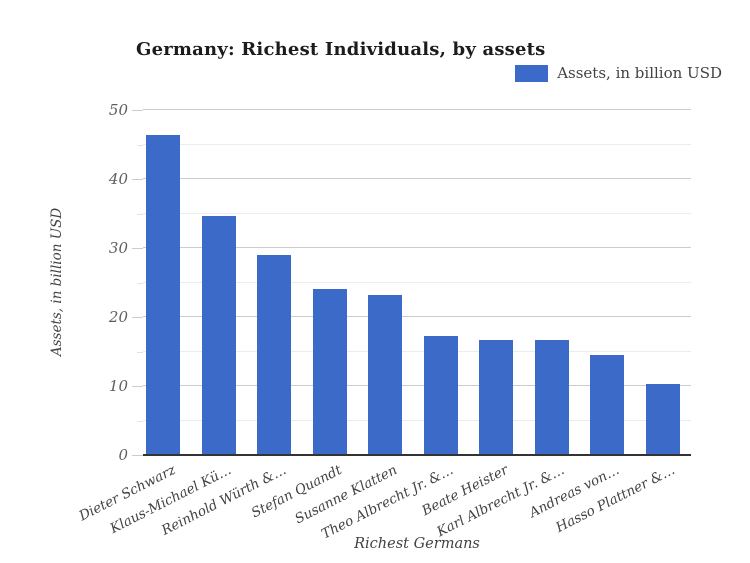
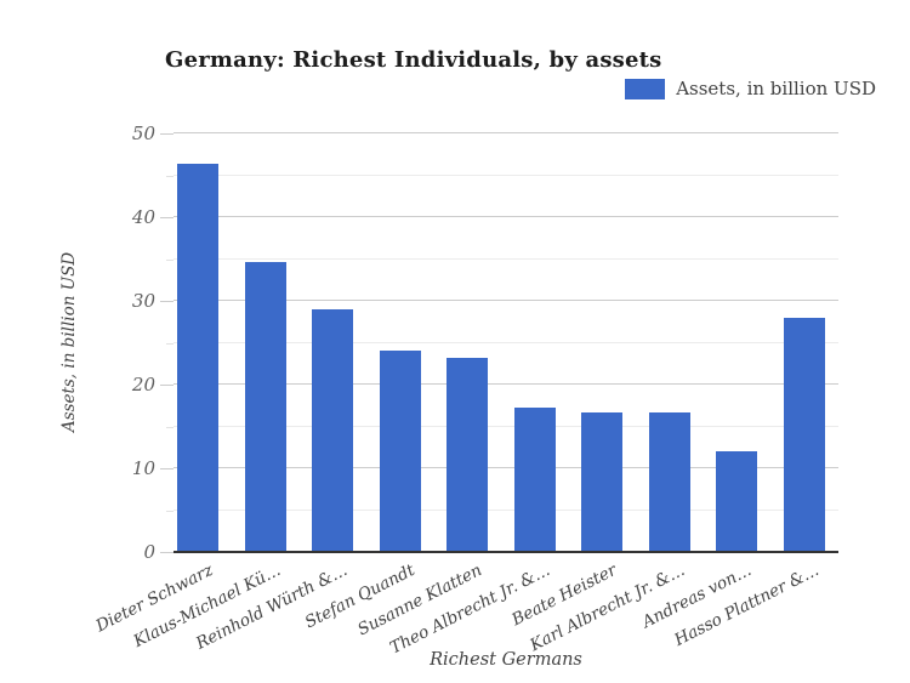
Andreas von…: 14 -> 12
Hasso Plattner &…: 10 -> 28
